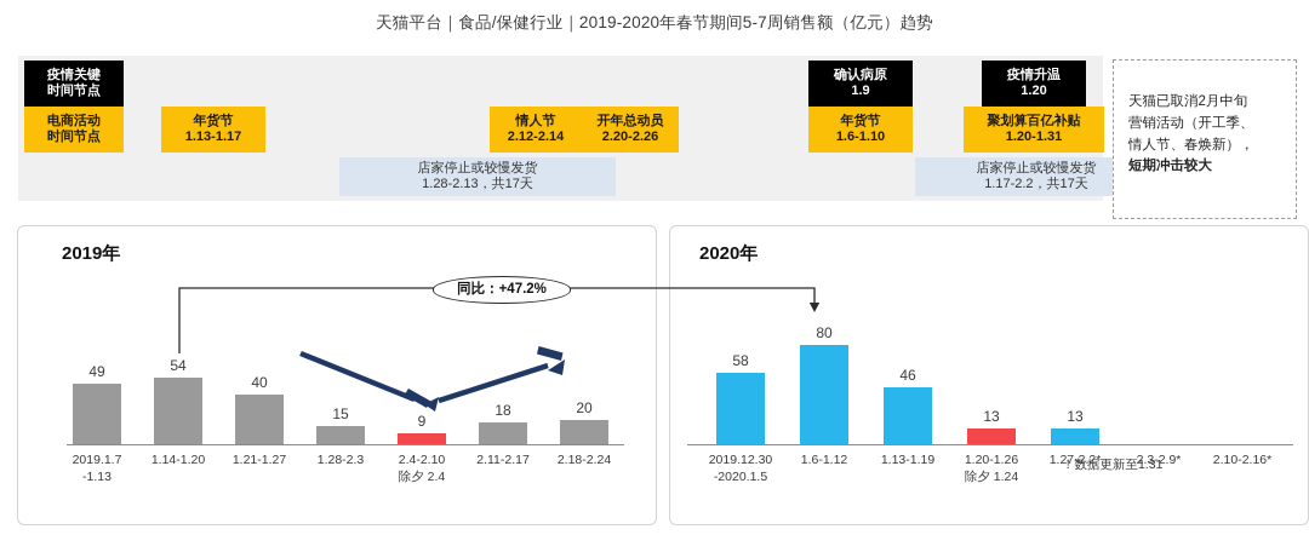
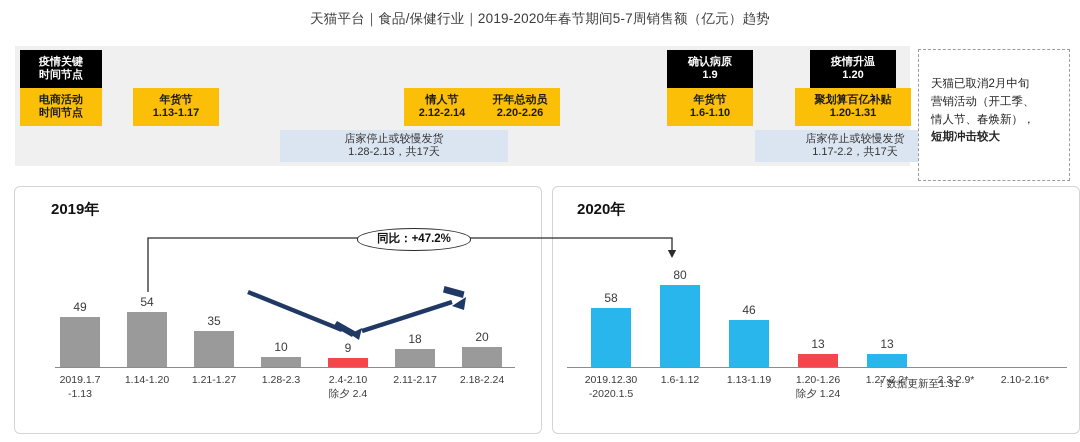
2019年/1.21-1.27: 40 -> 35
2019年/1.28-2.3: 15 -> 10
